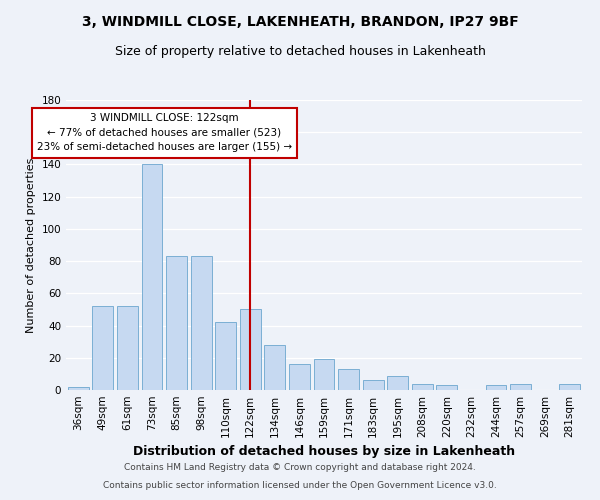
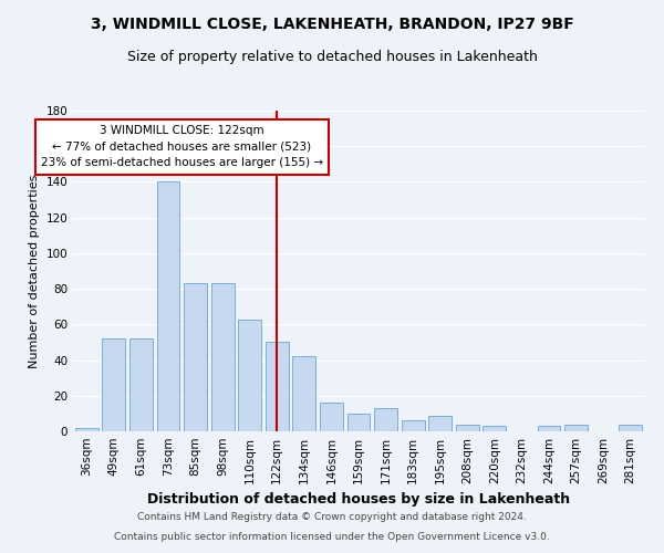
110sqm: 42 -> 63
134sqm: 28 -> 42
159sqm: 19 -> 10
